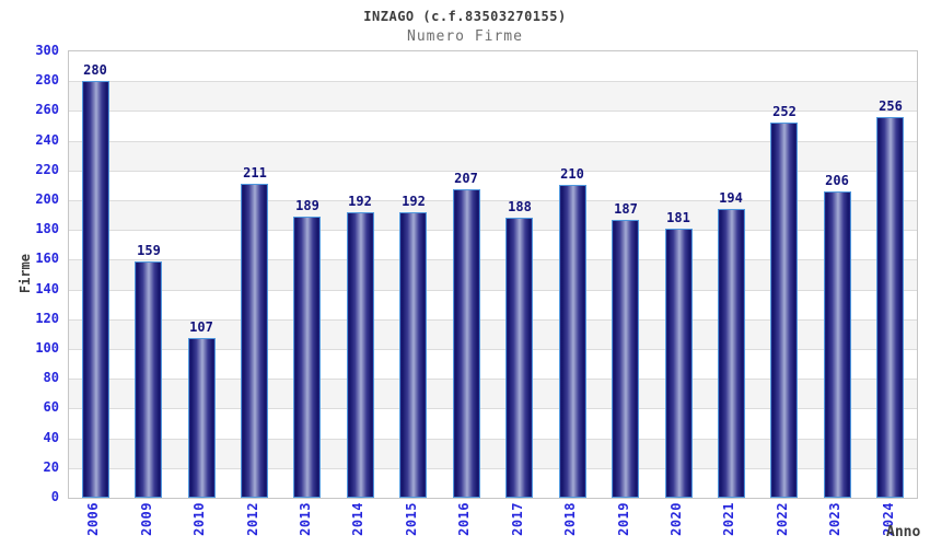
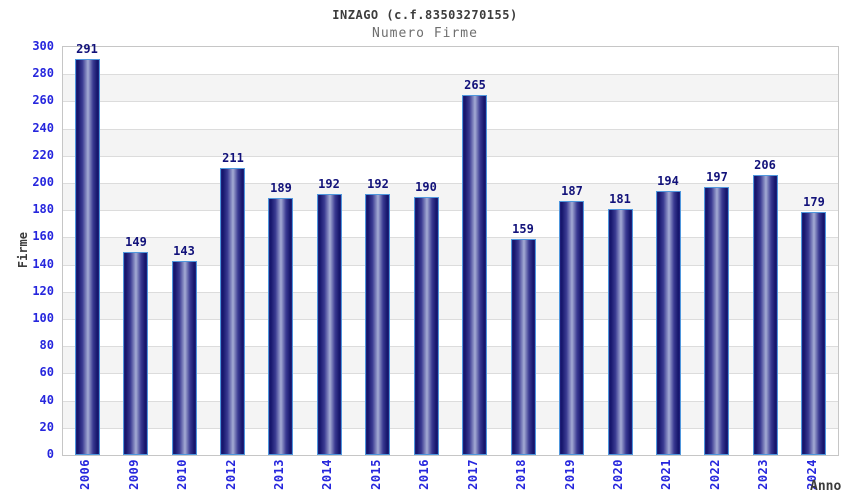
2006: 280 -> 291
2009: 159 -> 149
2010: 107 -> 143
2016: 207 -> 190
2017: 188 -> 265
2018: 210 -> 159
2022: 252 -> 197
2024: 256 -> 179
